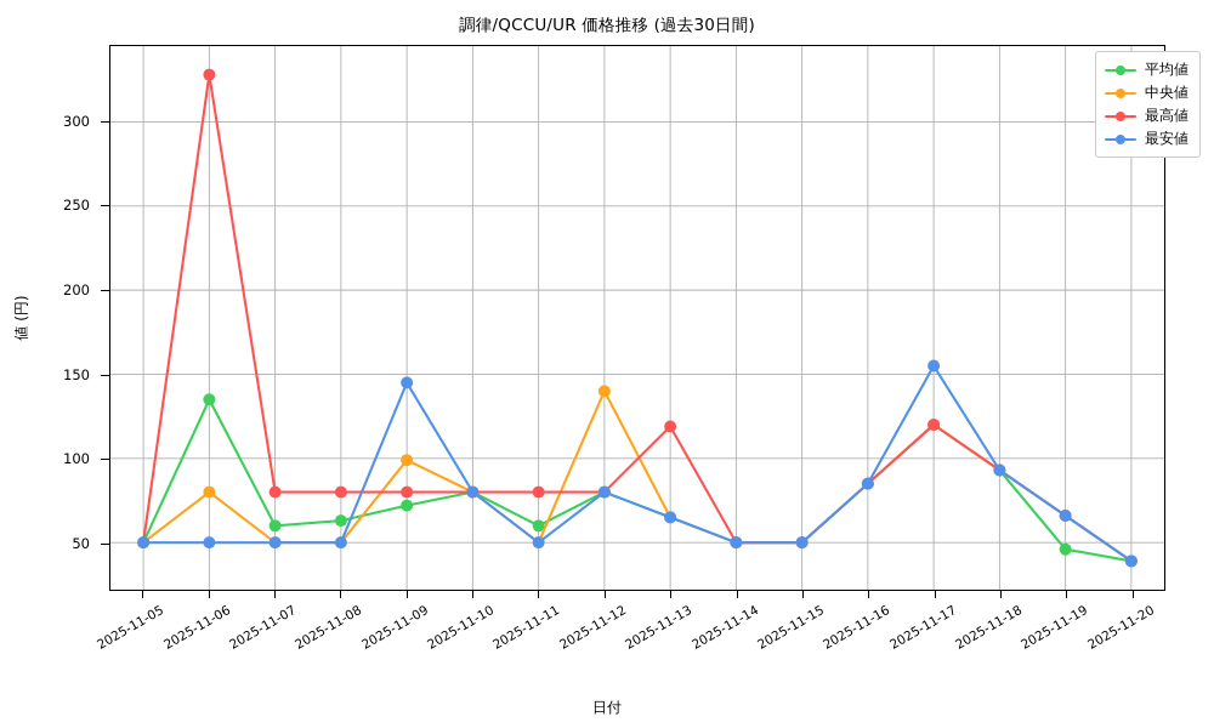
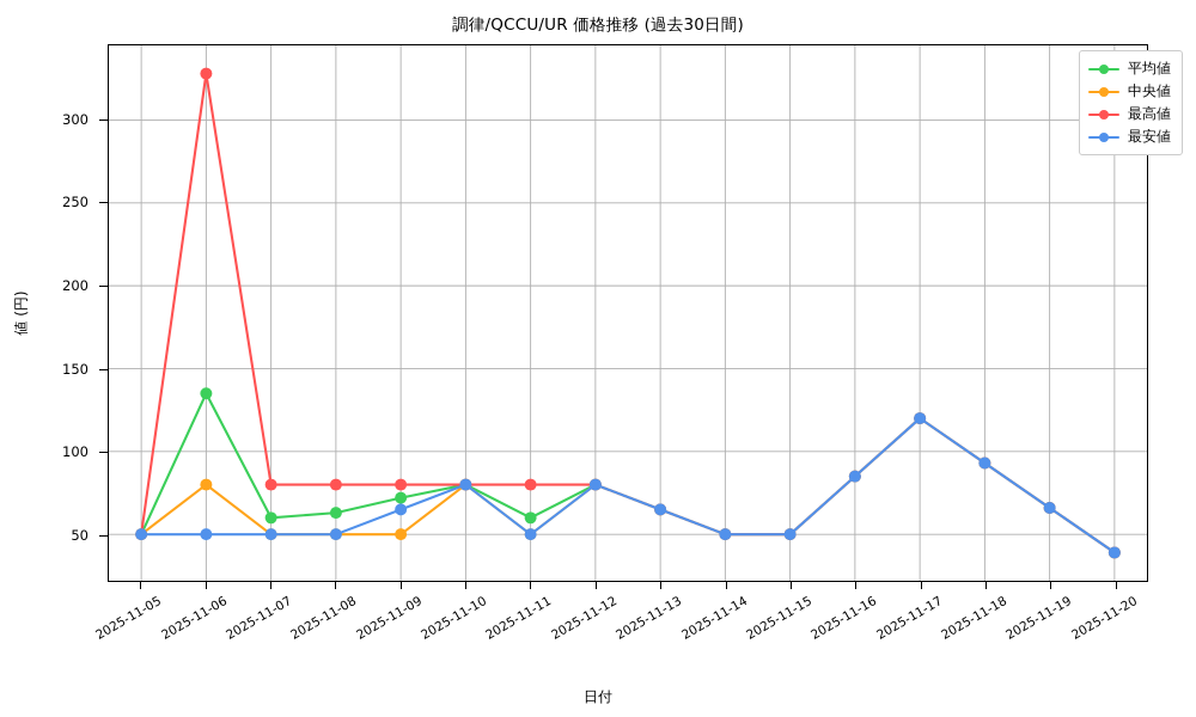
中央値/2025-11-09: 99 -> 50
最安値/2025-11-09: 145 -> 65
中央値/2025-11-12: 140 -> 80
最高値/2025-11-13: 119 -> 65
最安値/2025-11-17: 155 -> 120
平均値/2025-11-19: 46 -> 66
